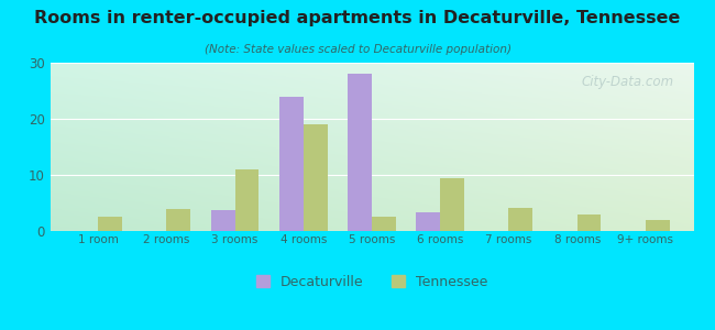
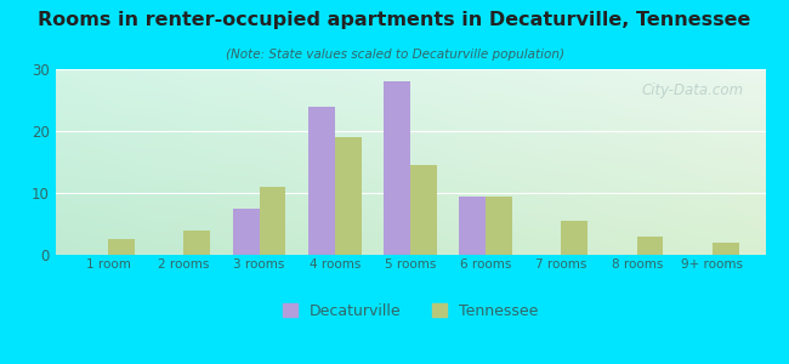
Decaturville/3 rooms: 3.8 -> 7.5
Tennessee/5 rooms: 2.6 -> 14.5
Decaturville/6 rooms: 3.4 -> 9.5
Tennessee/7 rooms: 4.2 -> 5.5
